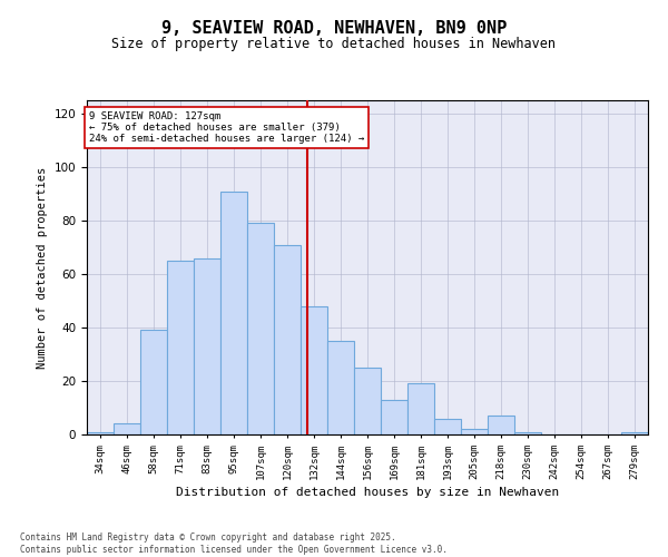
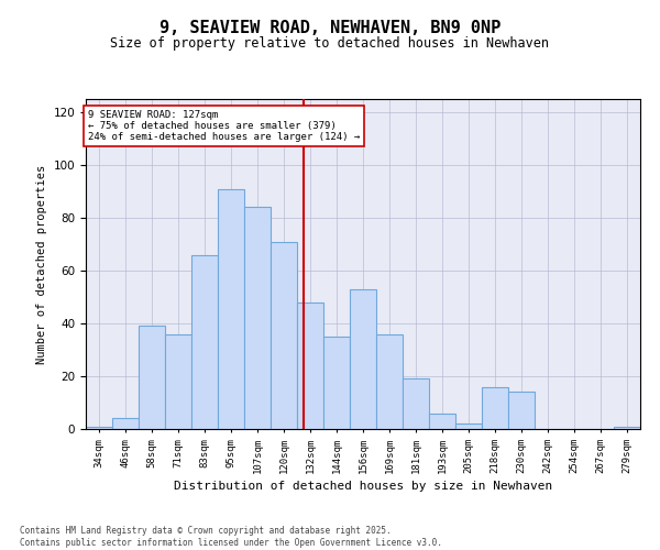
71sqm: 65 -> 36
107sqm: 79 -> 84
156sqm: 25 -> 53
169sqm: 13 -> 36
218sqm: 7 -> 16
230sqm: 1 -> 14
